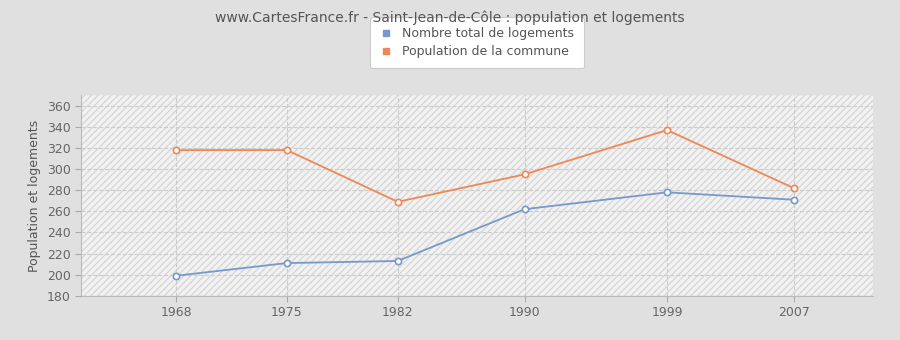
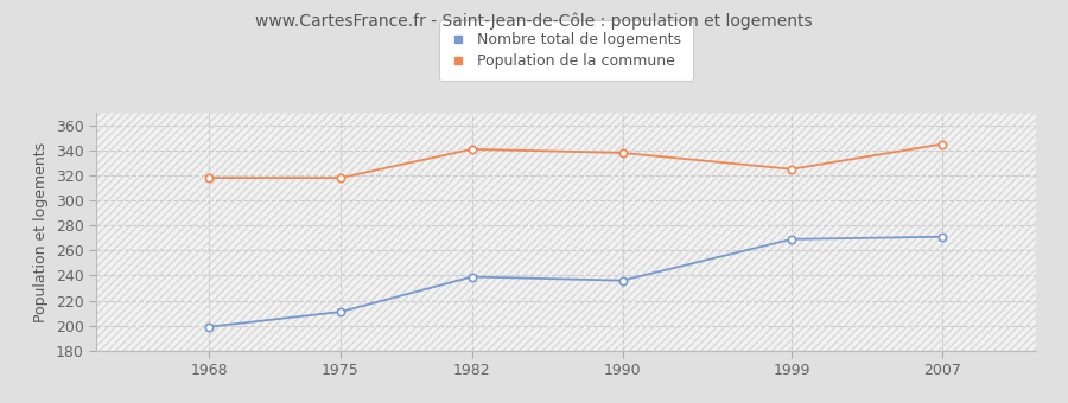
Nombre total de logements/1982: 213 -> 239
Population de la commune/1982: 269 -> 341
Nombre total de logements/1990: 262 -> 236
Population de la commune/1990: 295 -> 338
Nombre total de logements/1999: 278 -> 269
Population de la commune/1999: 337 -> 325
Population de la commune/2007: 282 -> 345
